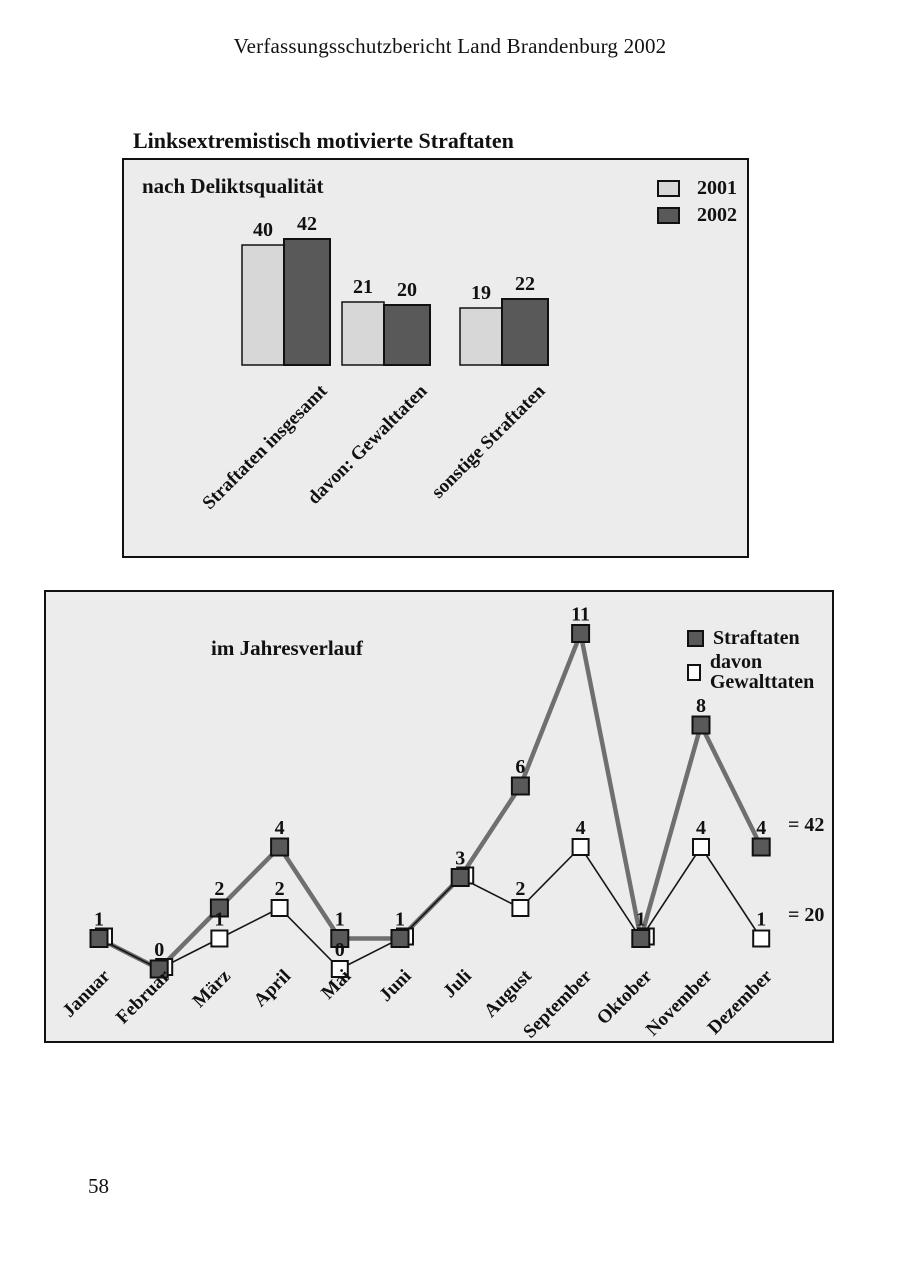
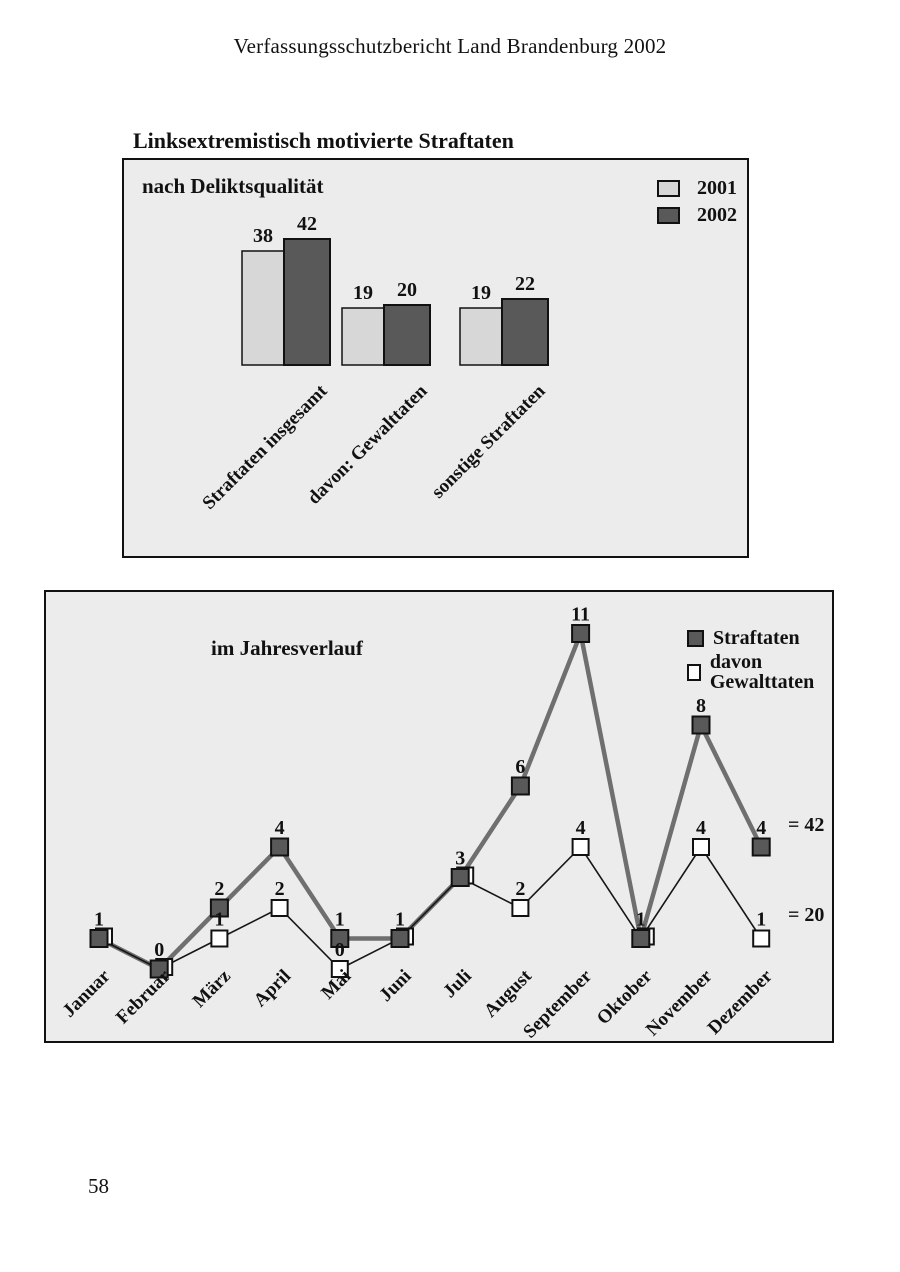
nach Deliktsqualität/2001/Straftaten insgesamt: 40 -> 38
nach Deliktsqualität/2001/davon: Gewalttaten: 21 -> 19
